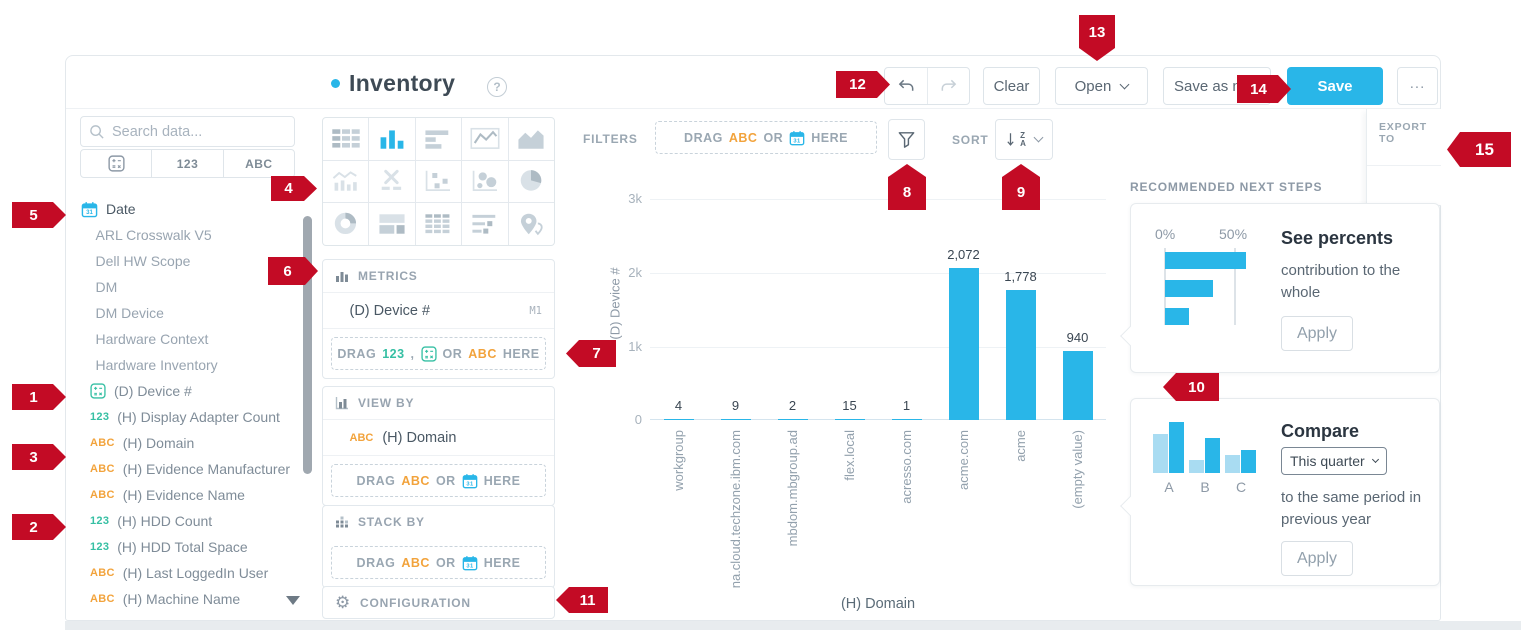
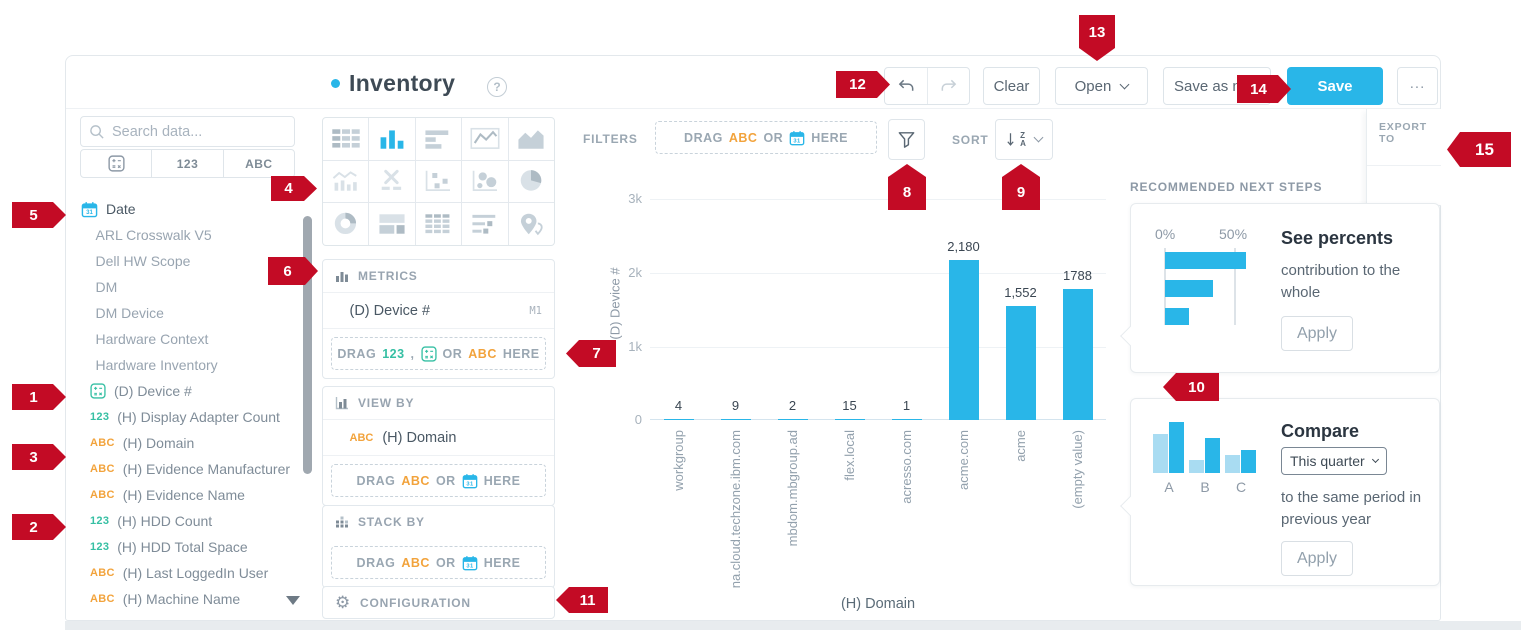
acme.com: 2,072 -> 2,180
acme: 1,778 -> 1,552
(empty value): 940 -> 1788
